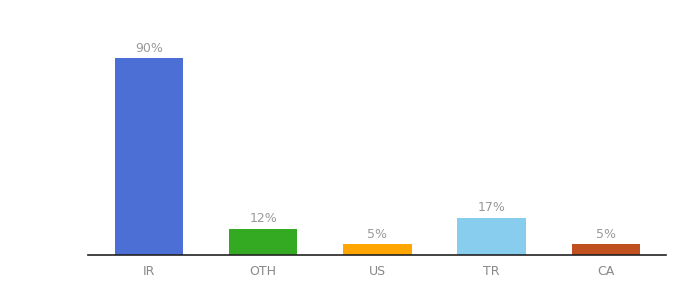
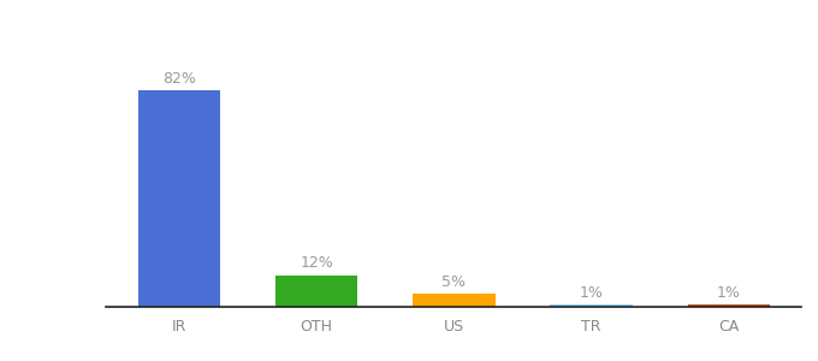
IR: 90% -> 82%
TR: 17% -> 1%
CA: 5% -> 1%
